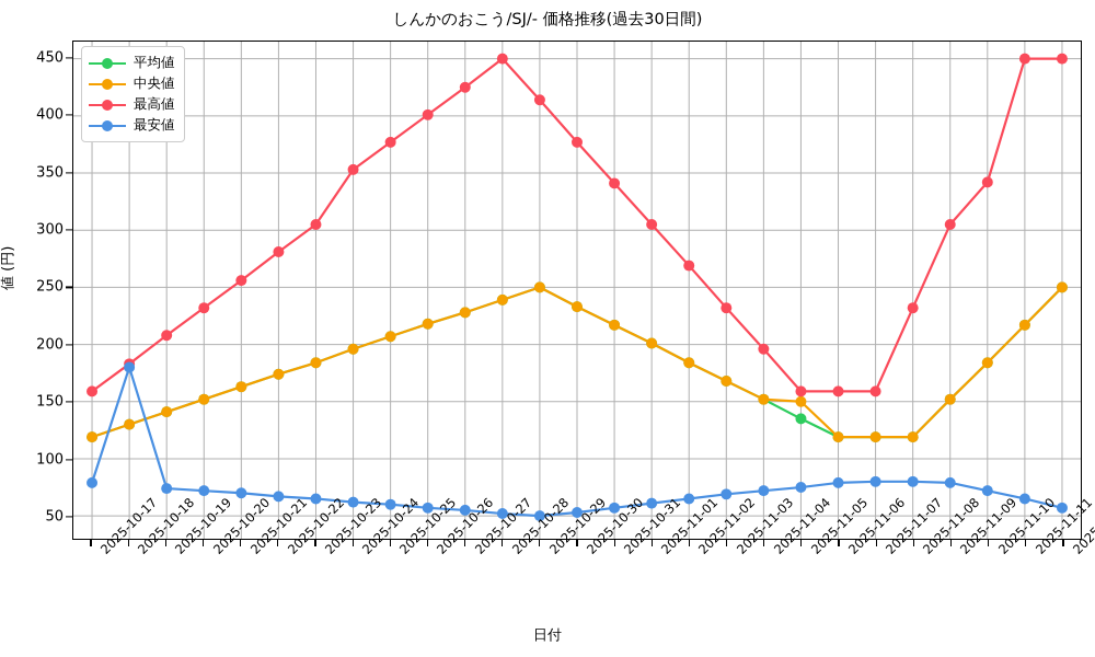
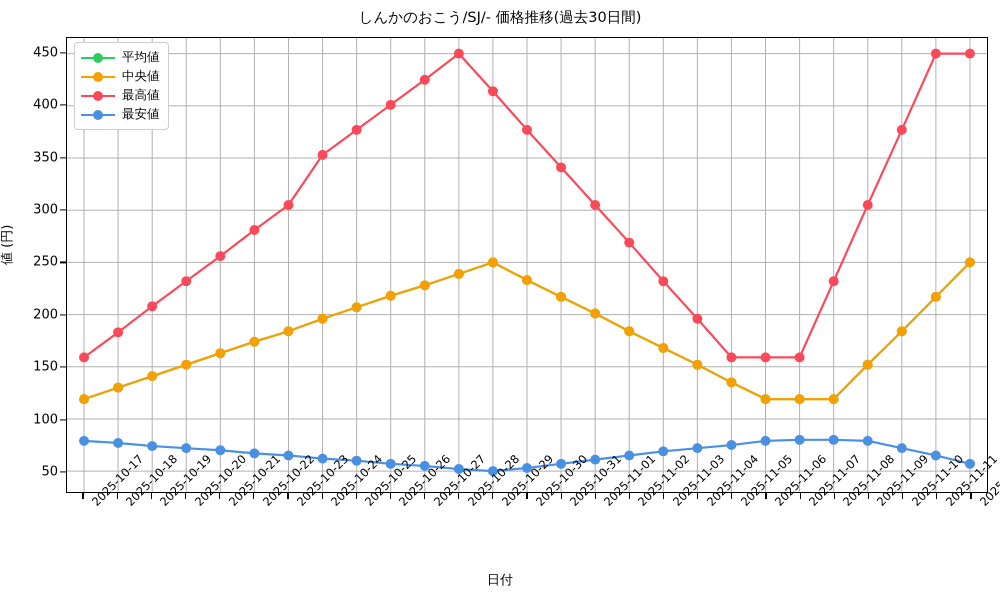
最安値/2025-10-18: 180 -> 77
中央値/2025-11-05: 150 -> 135
最高値/2025-11-10: 342 -> 377
